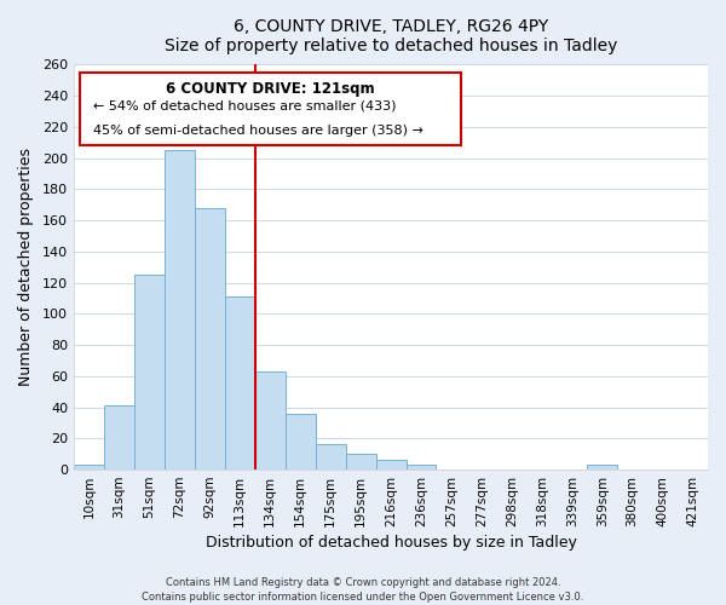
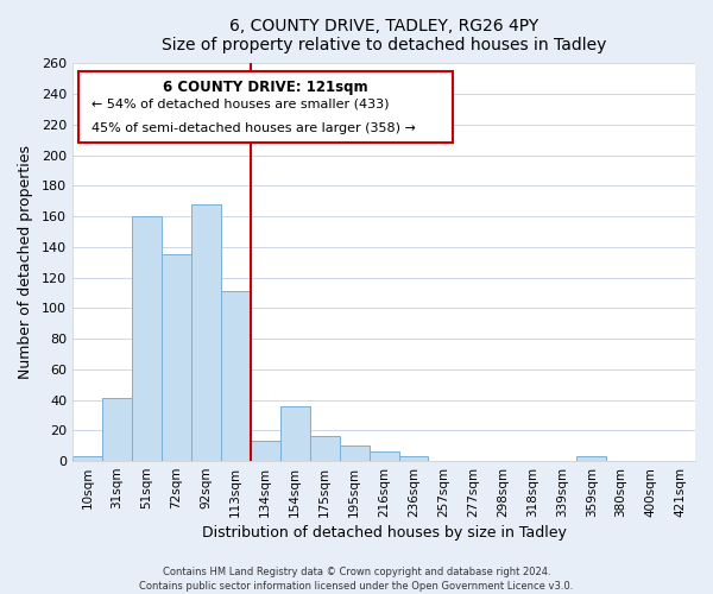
51sqm: 125 -> 160
72sqm: 205 -> 135
134sqm: 63 -> 13
